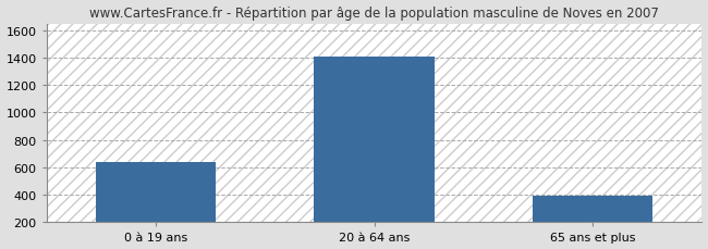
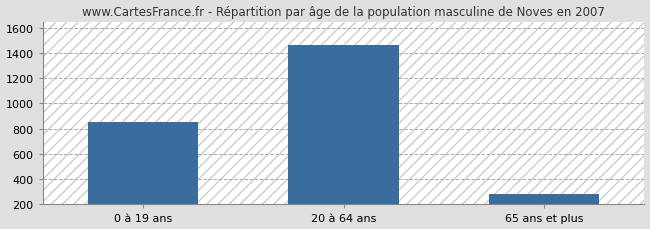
0 à 19 ans: 640 -> 850
20 à 64 ans: 1410 -> 1460
65 ans et plus: 400 -> 280
